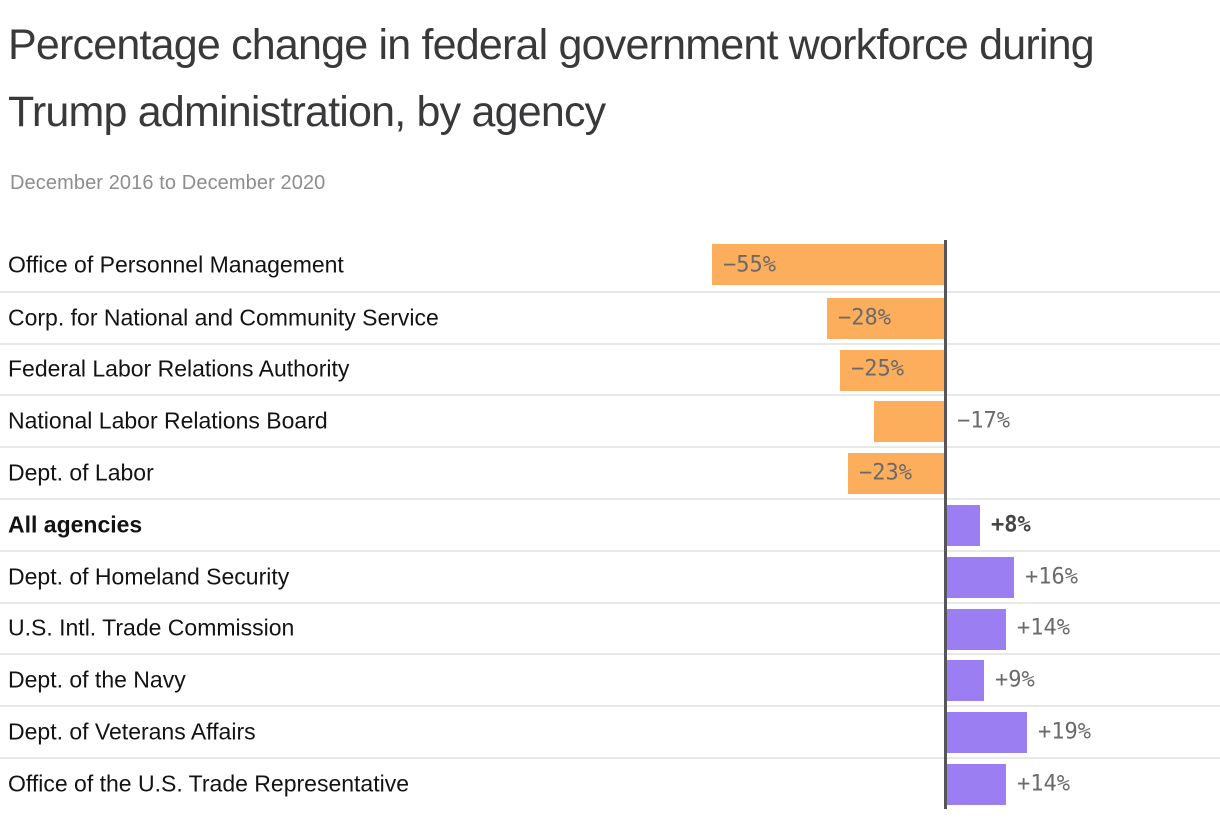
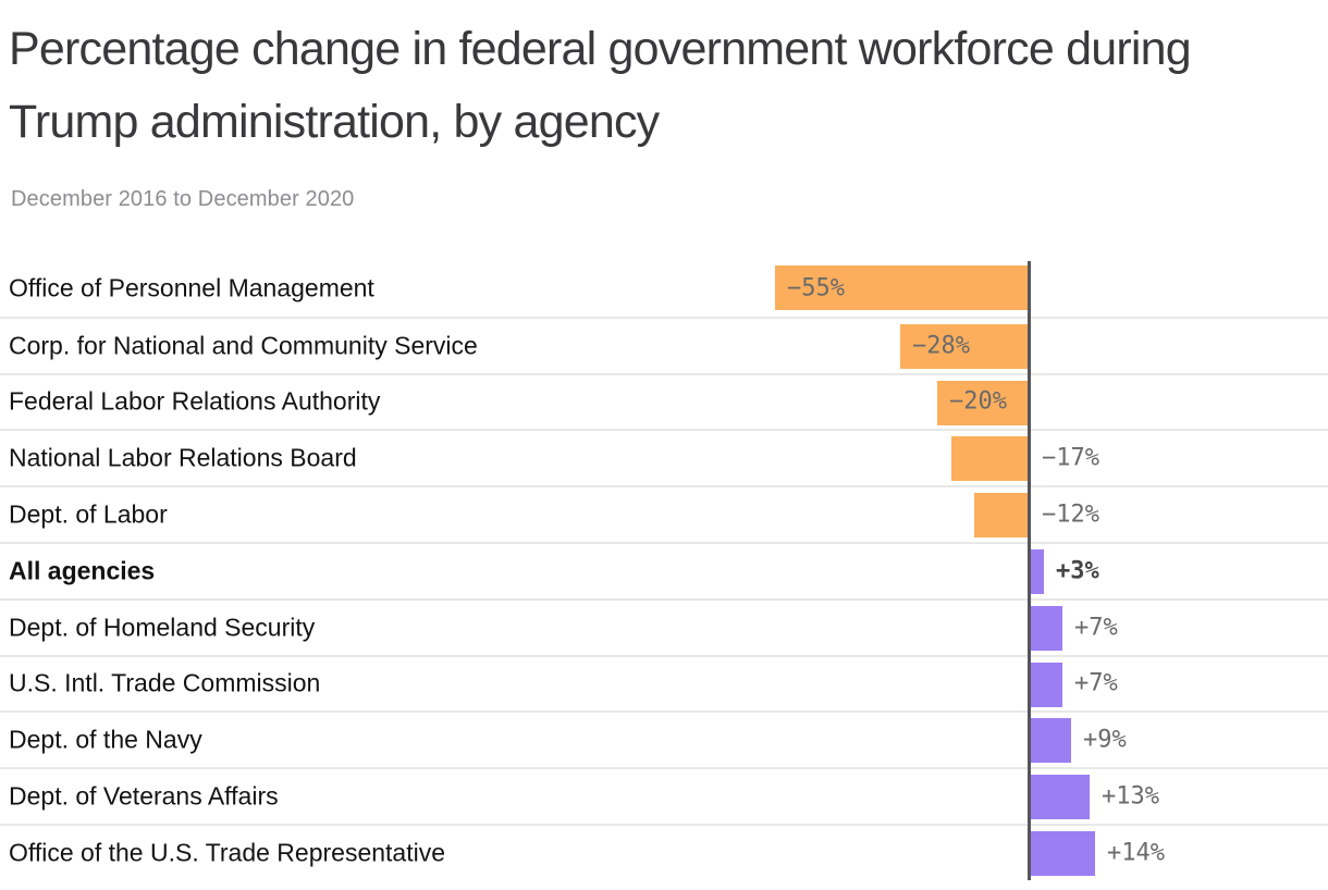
Federal Labor Relations Authority: −25% -> −20%
Dept. of Labor: −23% -> −12%
All agencies: +8% -> +3%
Dept. of Homeland Security: +16% -> +7%
U.S. Intl. Trade Commission: +14% -> +7%
Dept. of Veterans Affairs: +19% -> +13%
